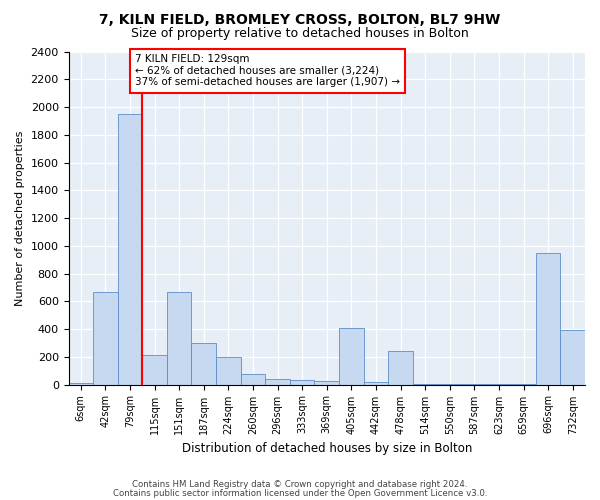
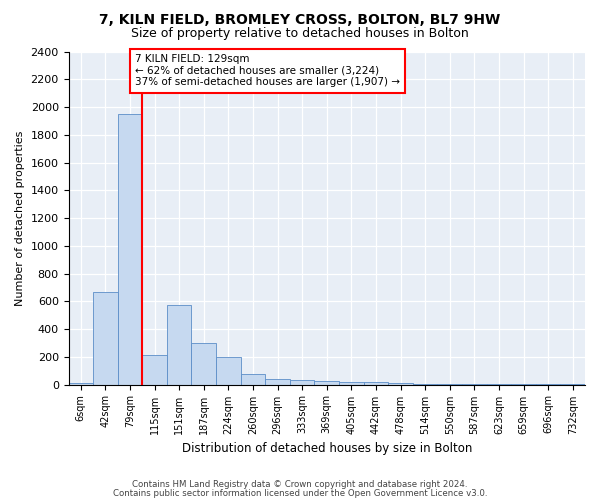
151sqm: 670 -> 580
405sqm: 410 -> 20
478sqm: 240 -> 10
696sqm: 950 -> 0
732sqm: 390 -> 0
